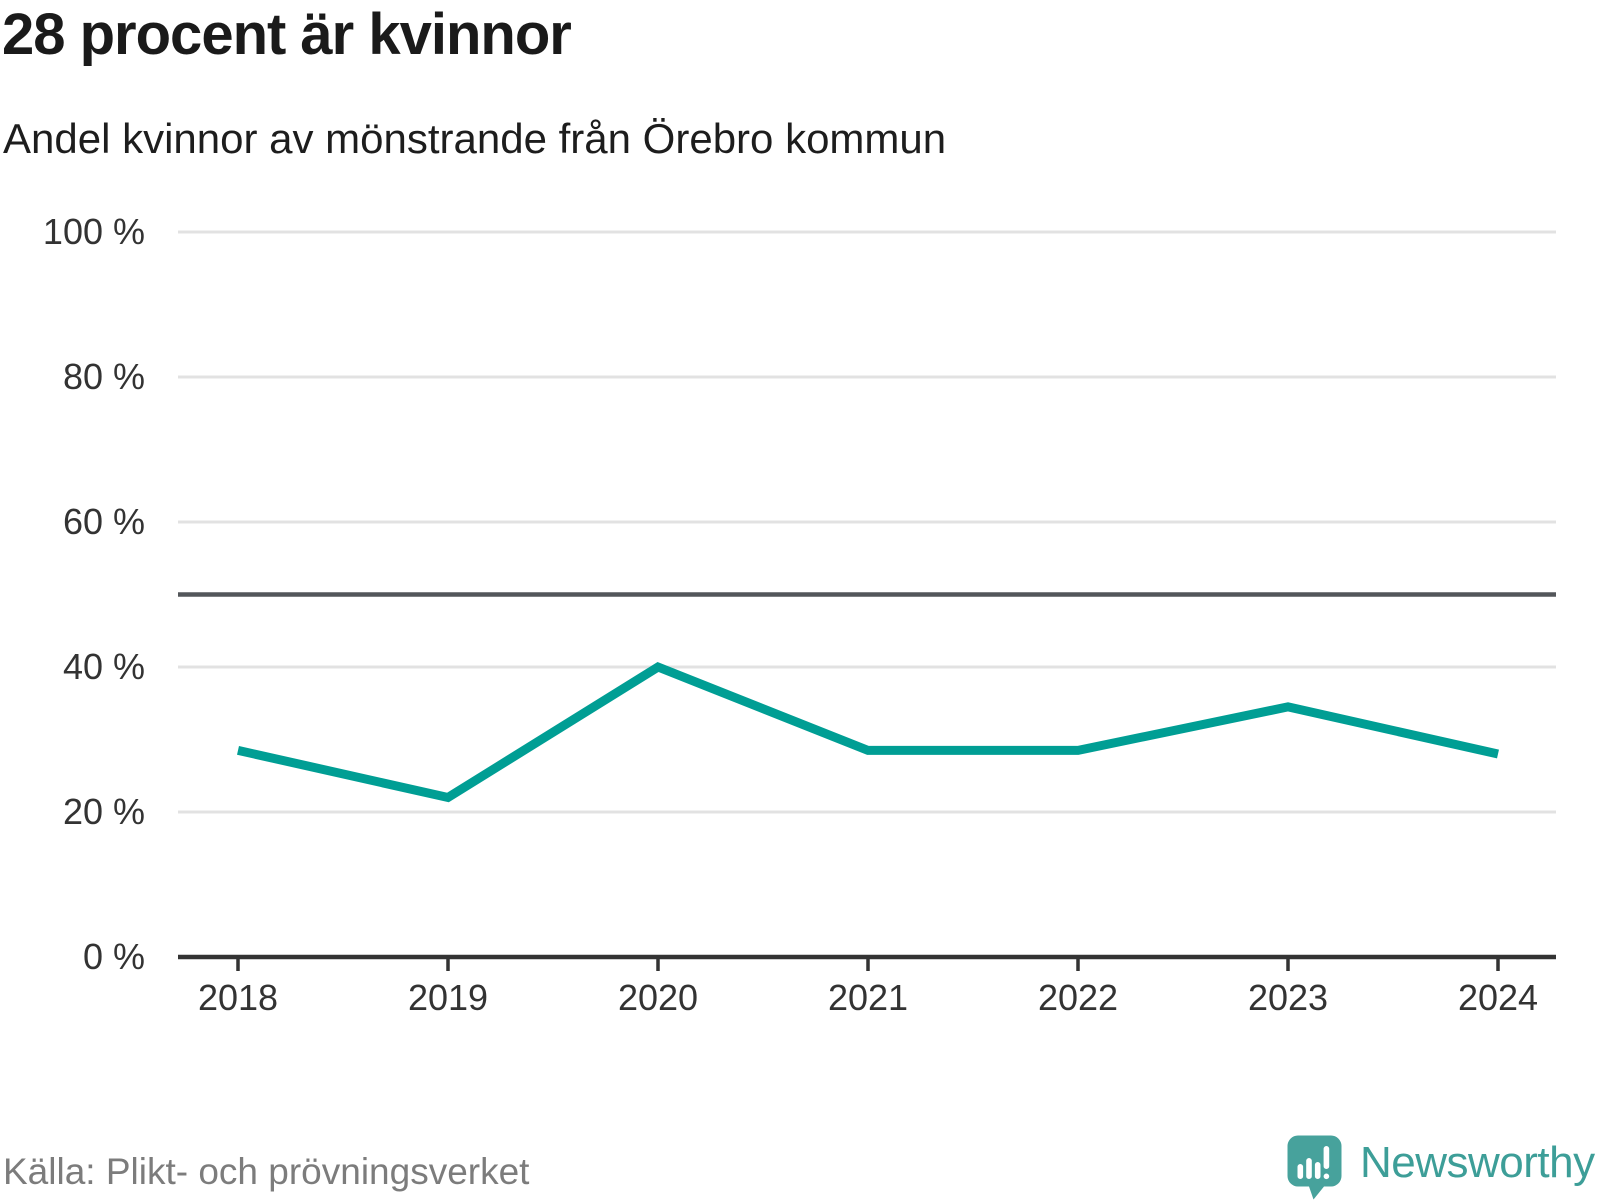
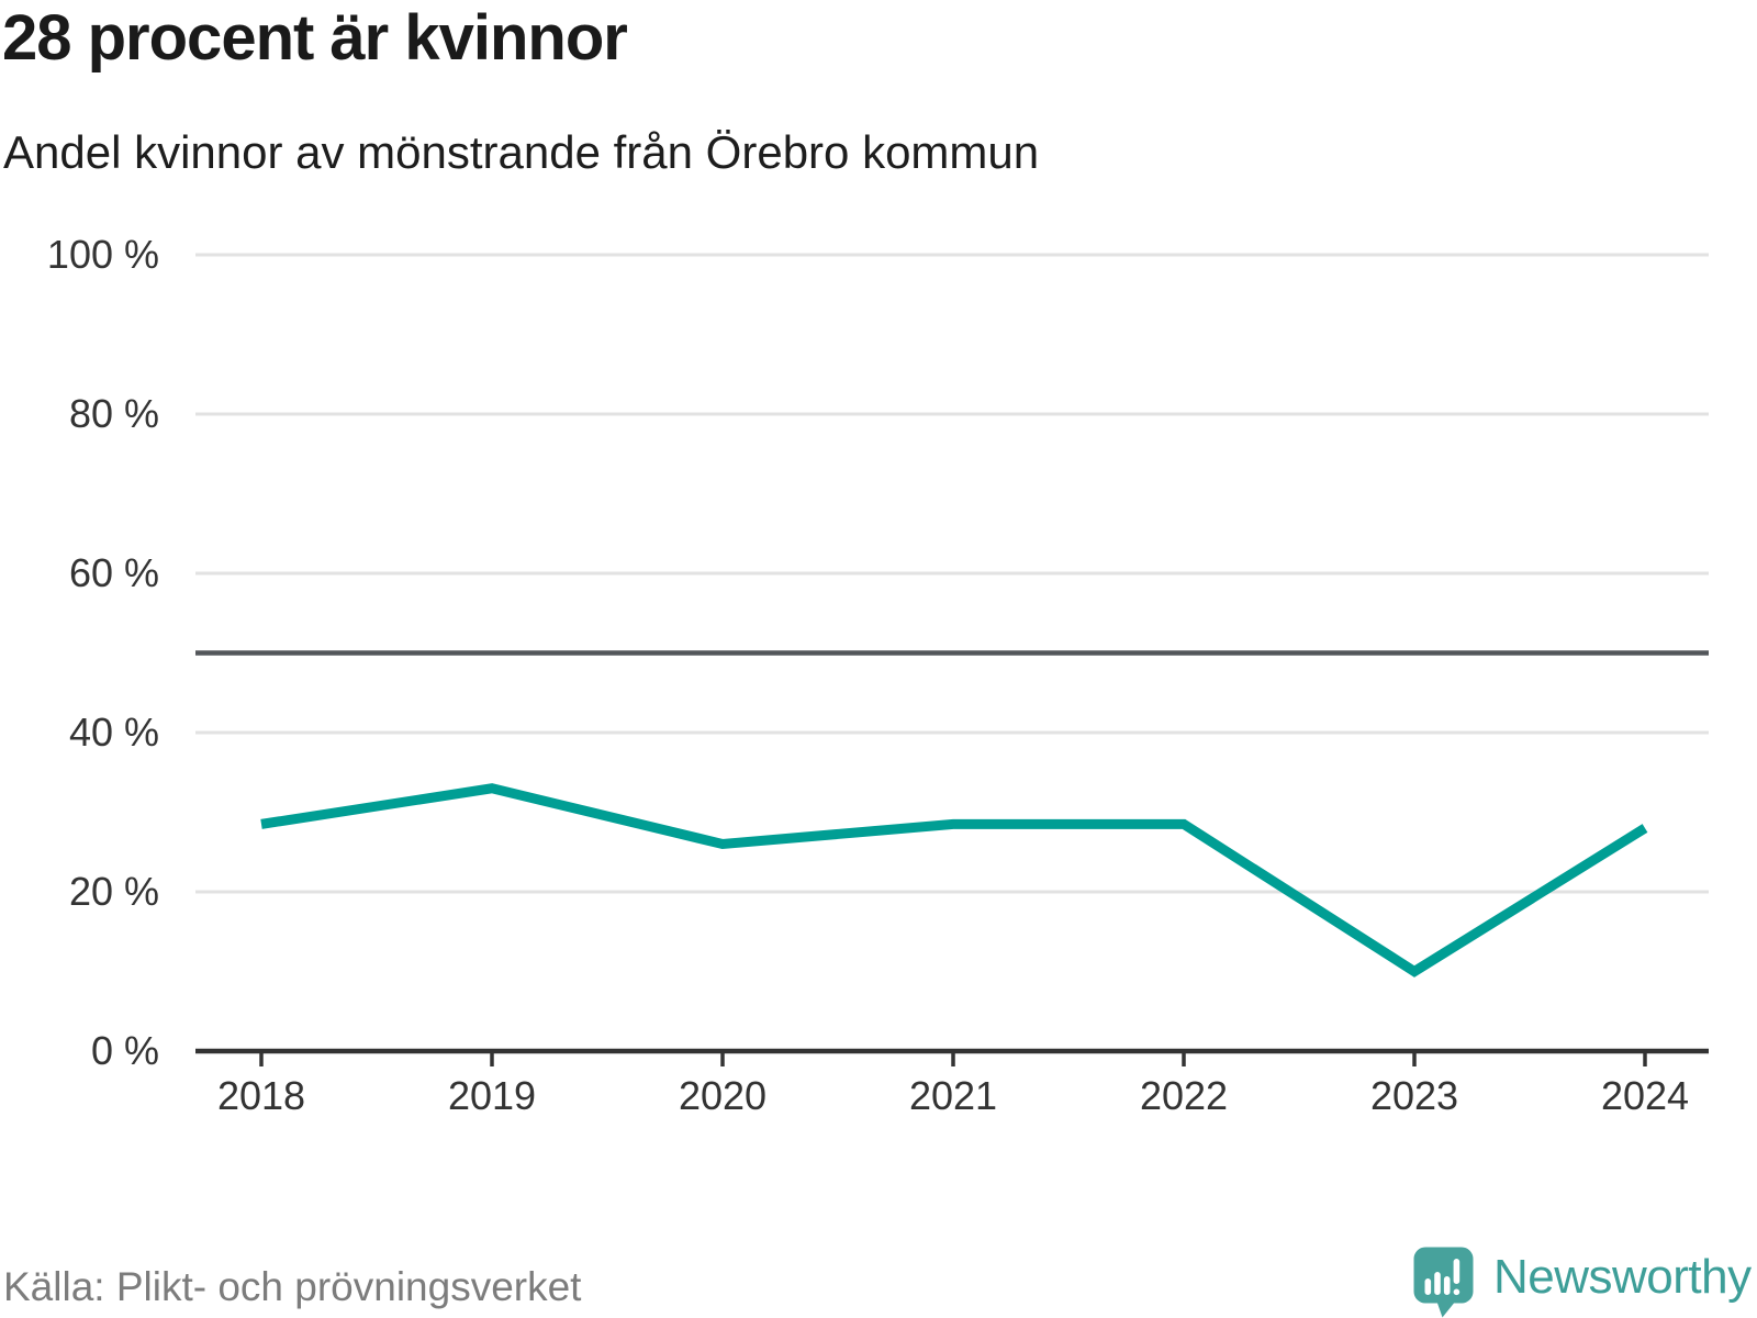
2019: 22% -> 33%
2020: 40% -> 26%
2023: 34% -> 10%
